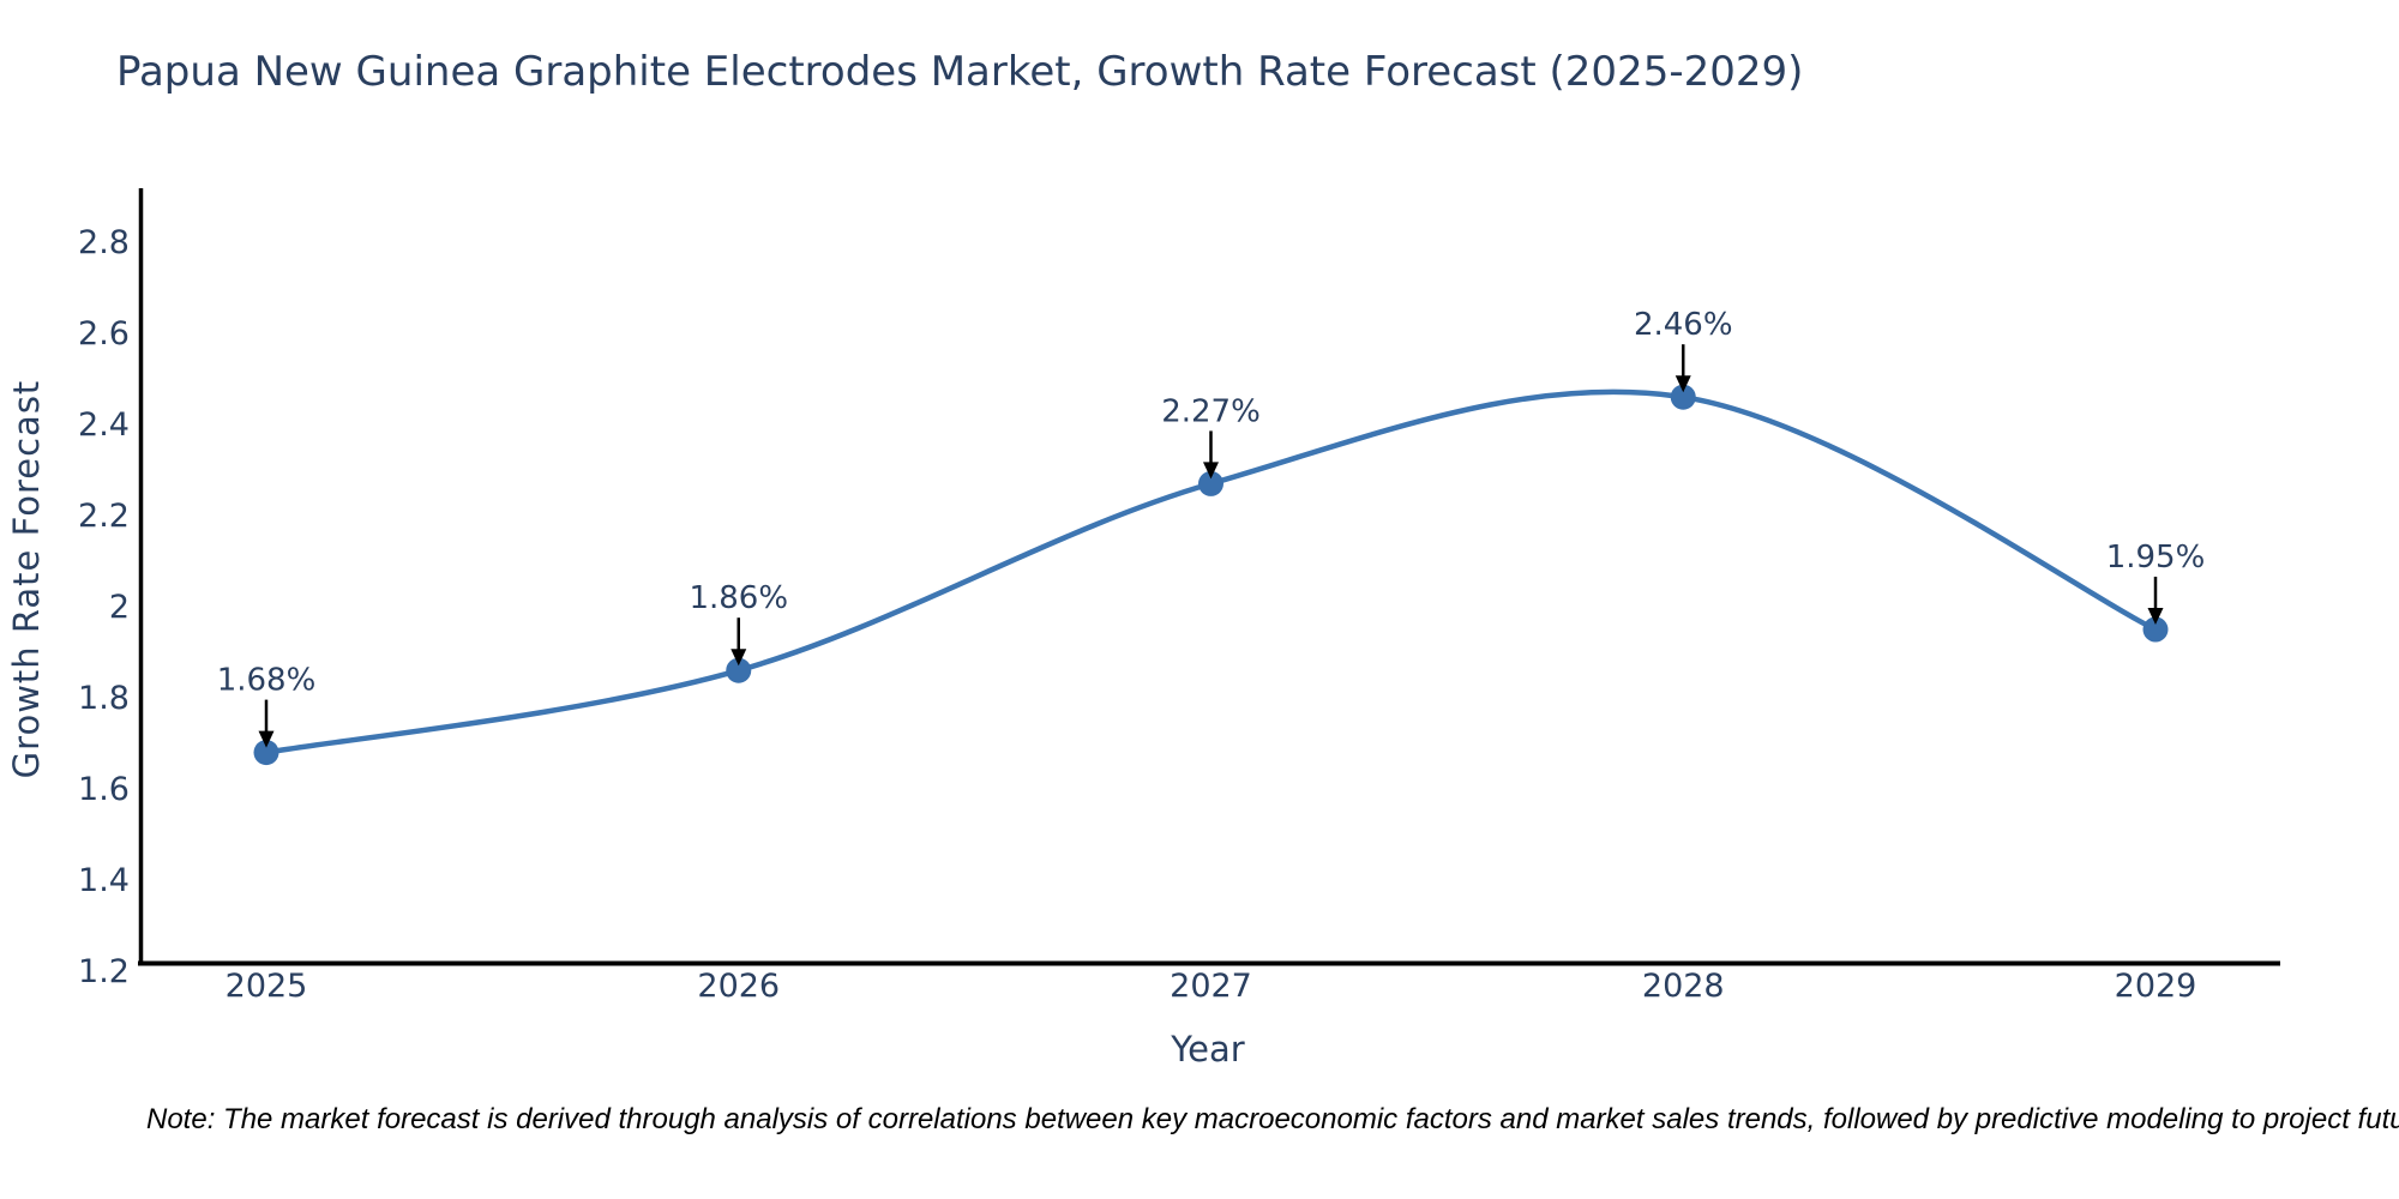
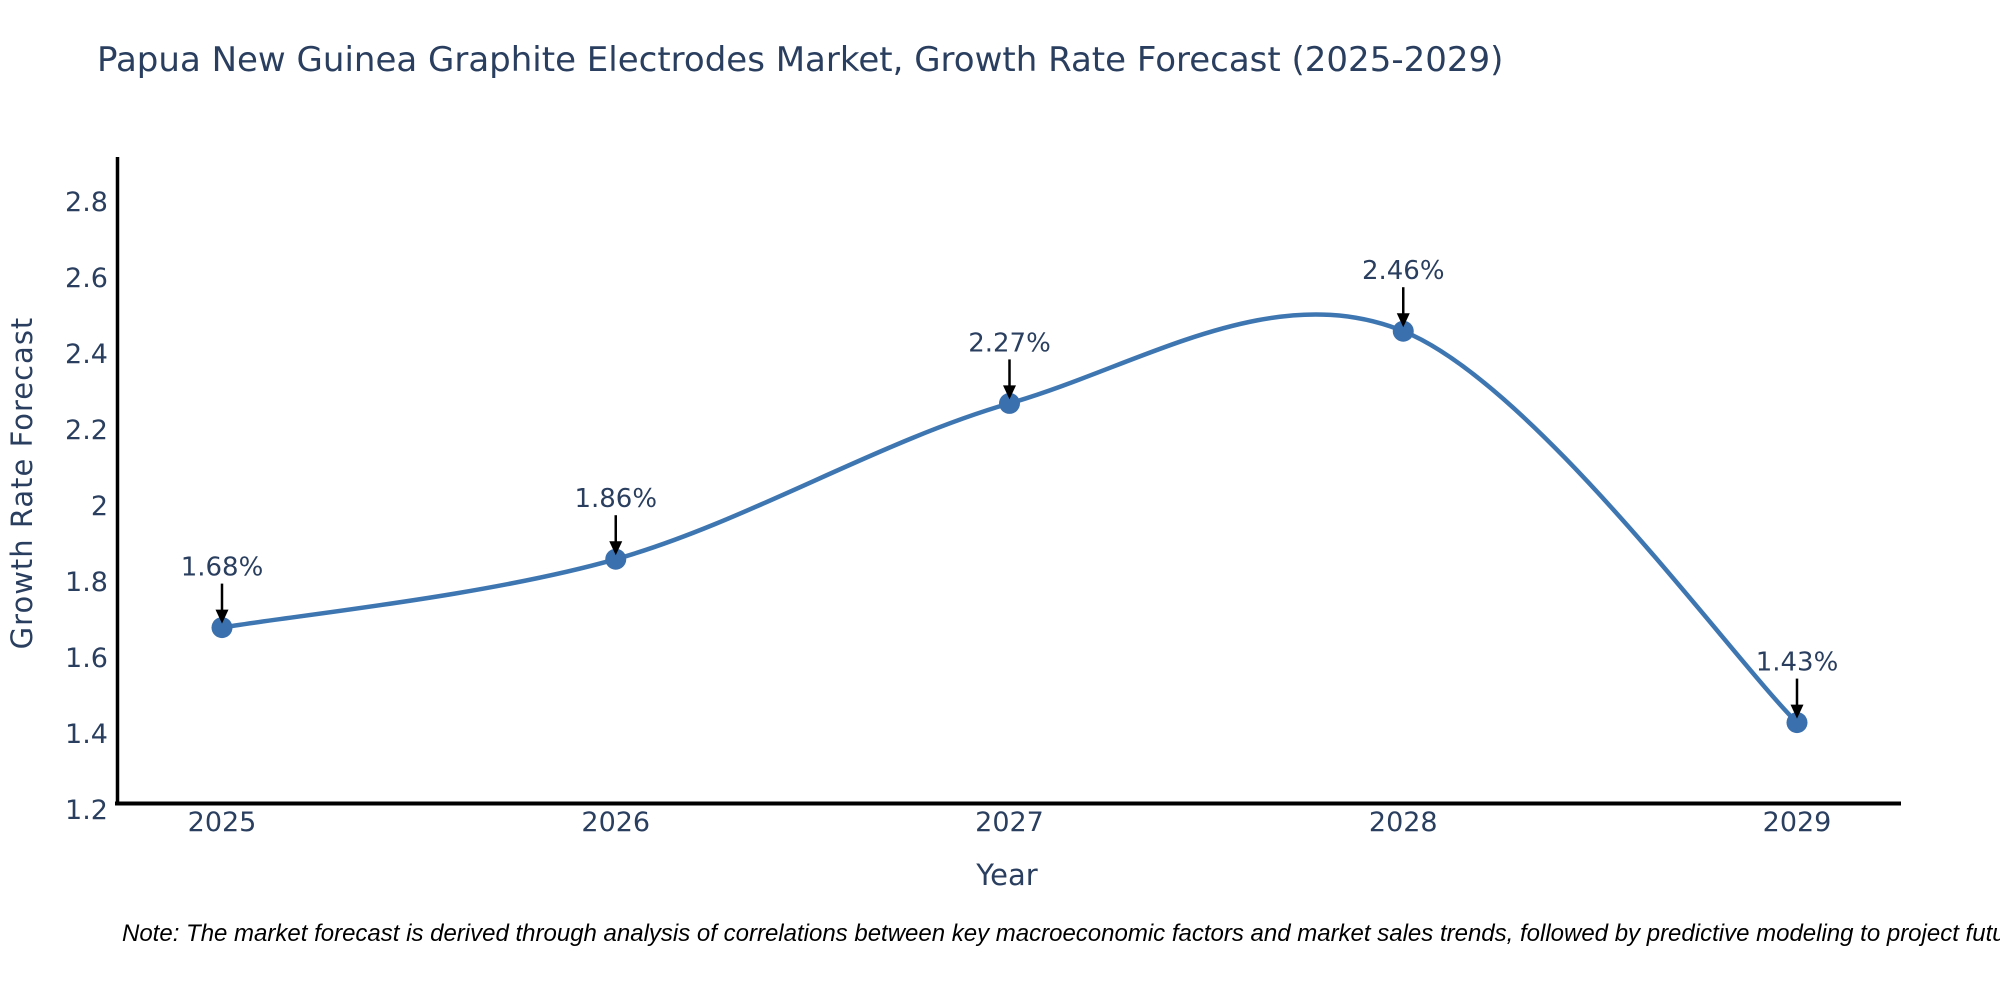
2029: 1.95% -> 1.43%
